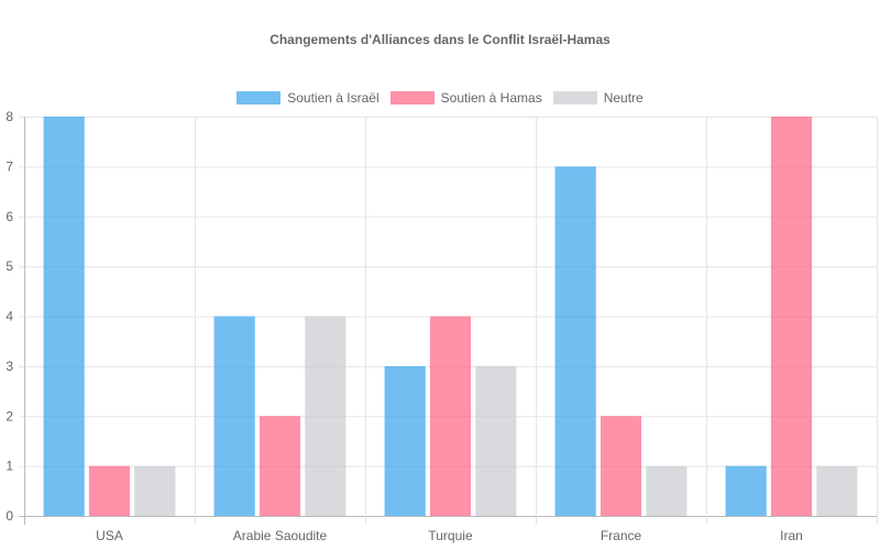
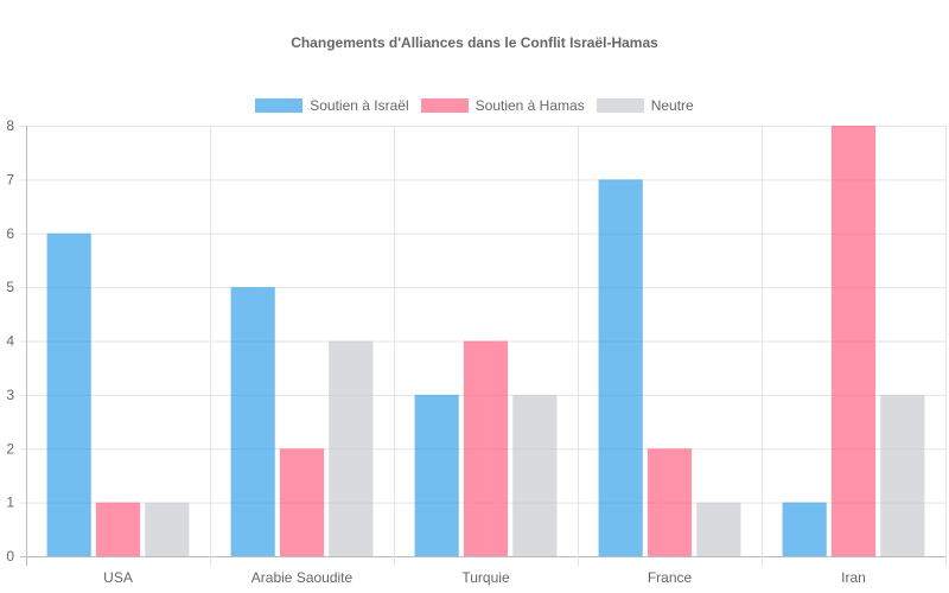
Soutien à Israël/USA: 8 -> 6
Soutien à Israël/Arabie Saoudite: 4 -> 5
Neutre/Iran: 1 -> 3
